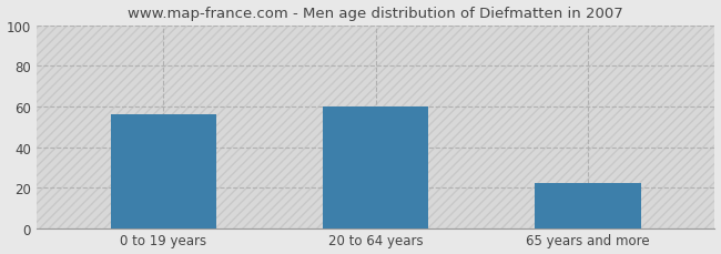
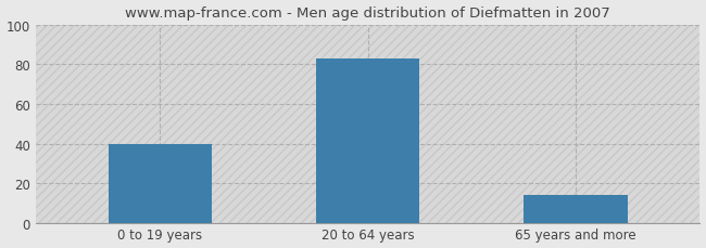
0 to 19 years: 56 -> 40
20 to 64 years: 60 -> 83
65 years and more: 22 -> 14
